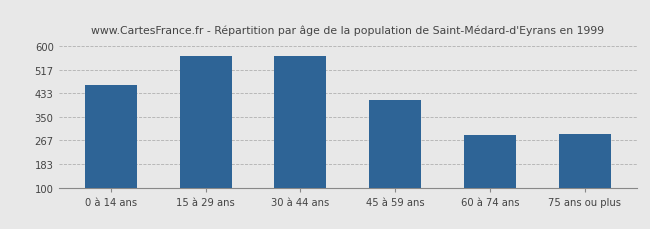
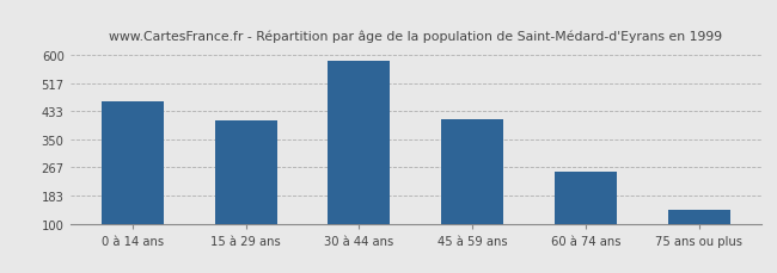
15 à 29 ans: 565 -> 407
30 à 44 ans: 565 -> 583
60 à 74 ans: 285 -> 253
75 ans ou plus: 290 -> 140
